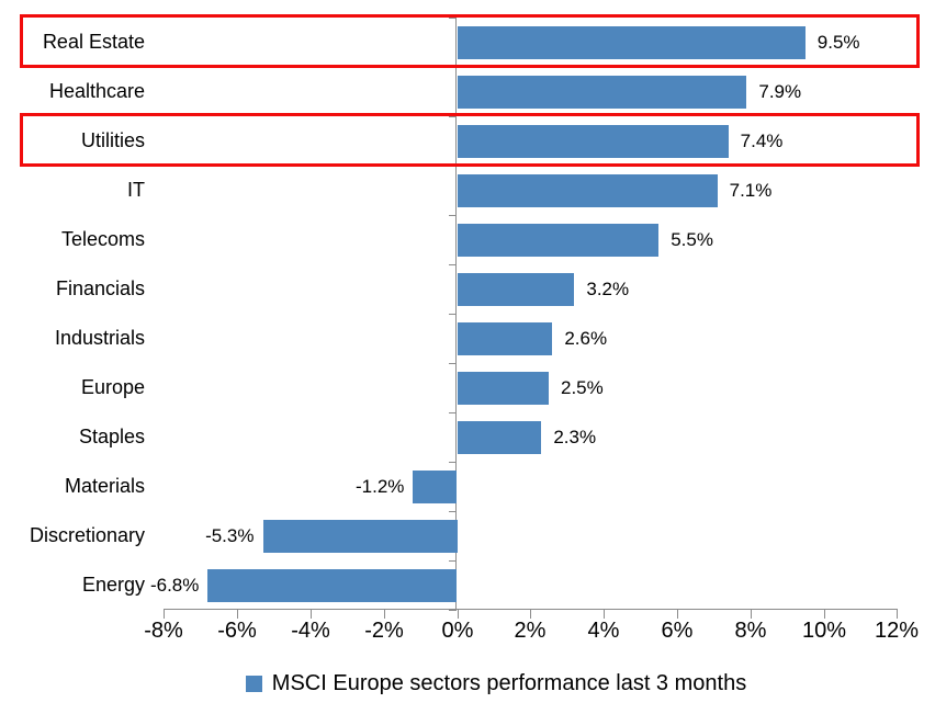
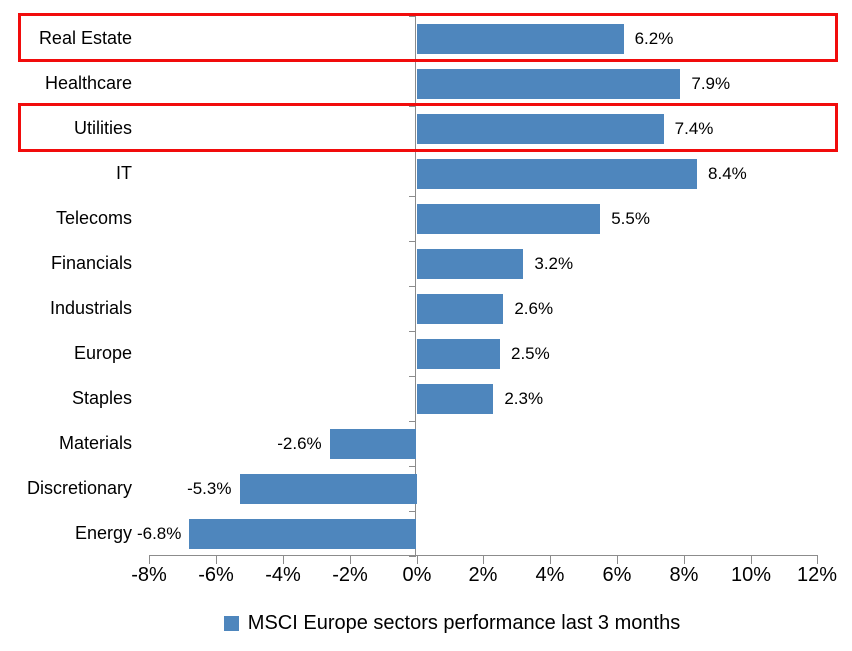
Real Estate: 9.5% -> 6.2%
IT: 7.1% -> 8.4%
Materials: -1.2% -> -2.6%
